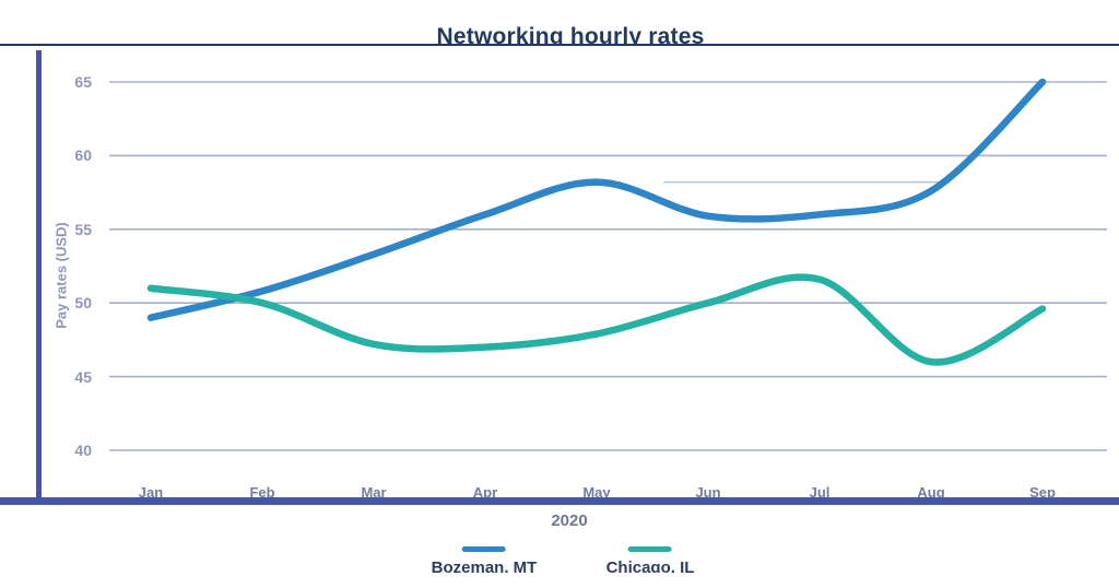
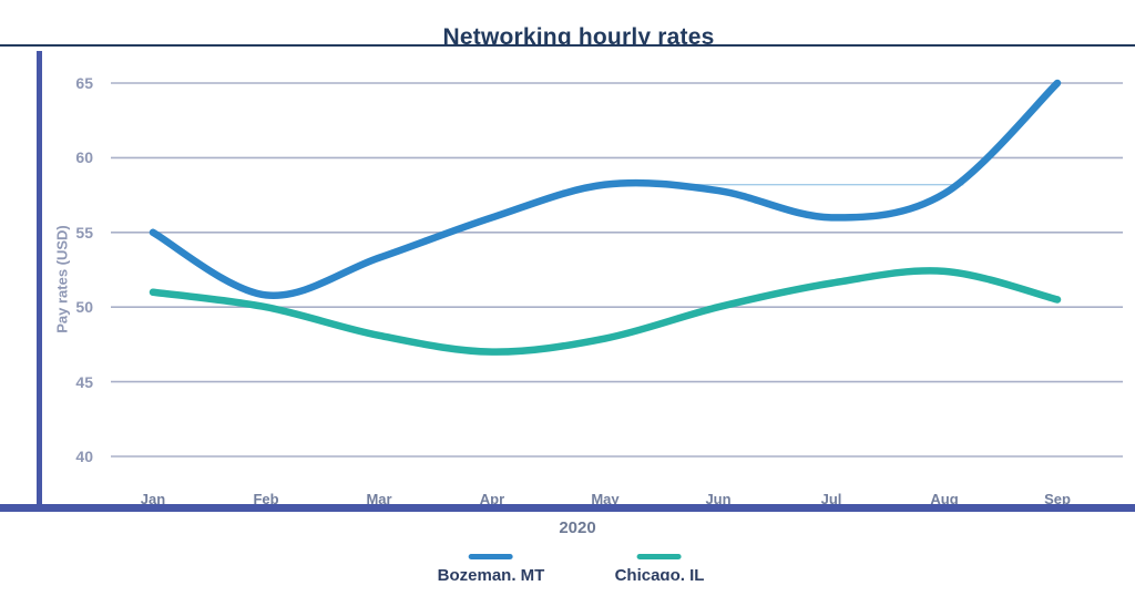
Bozeman, MT/Jan: 49.0 -> 55.0
Chicago, IL/Mar: 47.2 -> 48.1
Bozeman, MT/Jun: 55.9 -> 57.8
Chicago, IL/Aug: 46.0 -> 52.4
Chicago, IL/Sep: 49.6 -> 50.5
